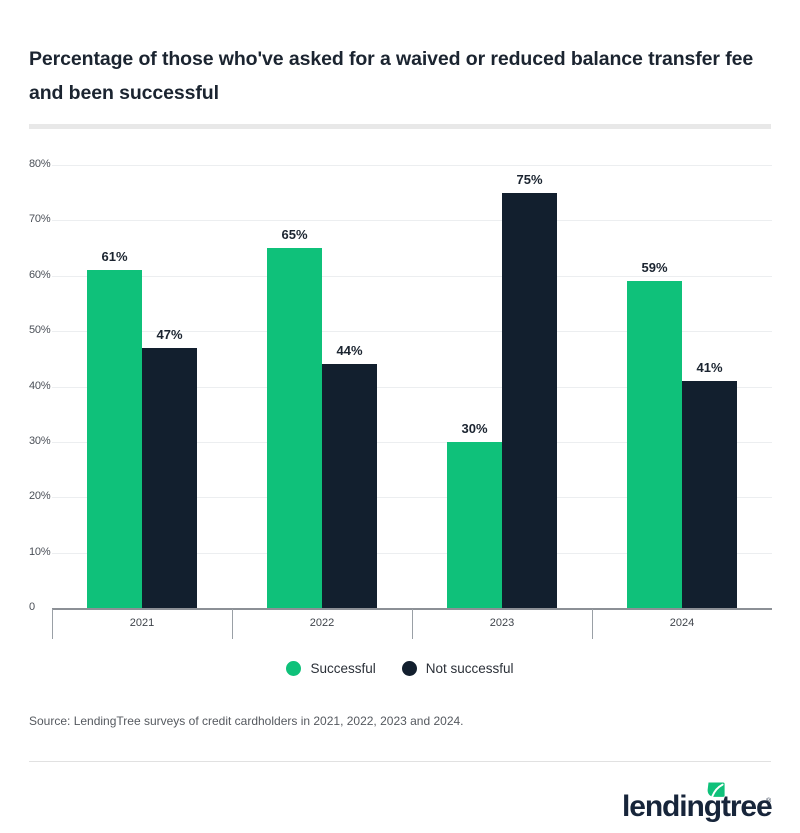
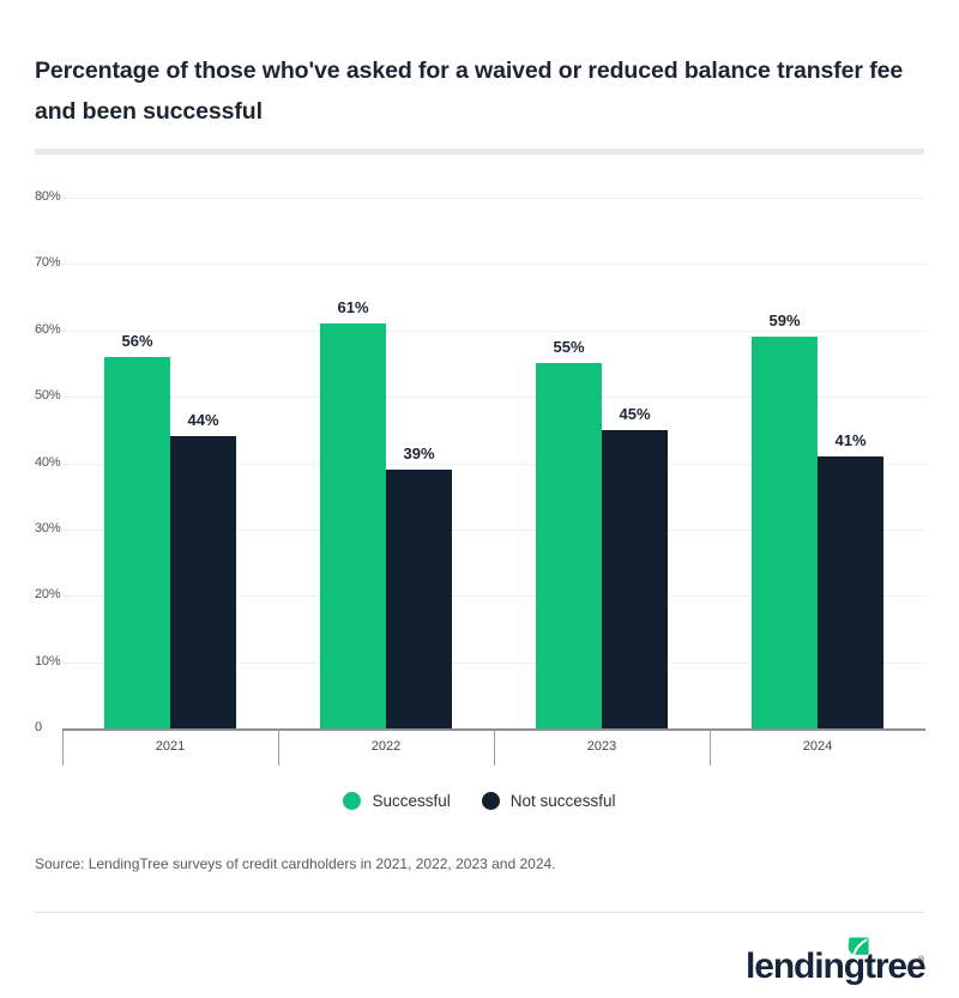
Successful/2021: 61% -> 56%
Not successful/2021: 47% -> 44%
Successful/2022: 65% -> 61%
Not successful/2022: 44% -> 39%
Successful/2023: 30% -> 55%
Not successful/2023: 75% -> 45%
